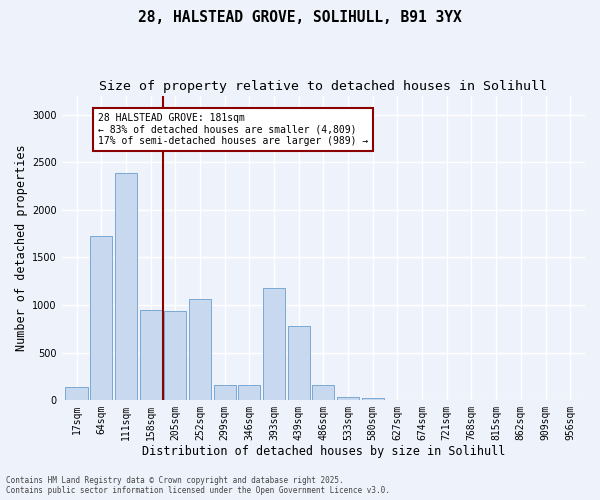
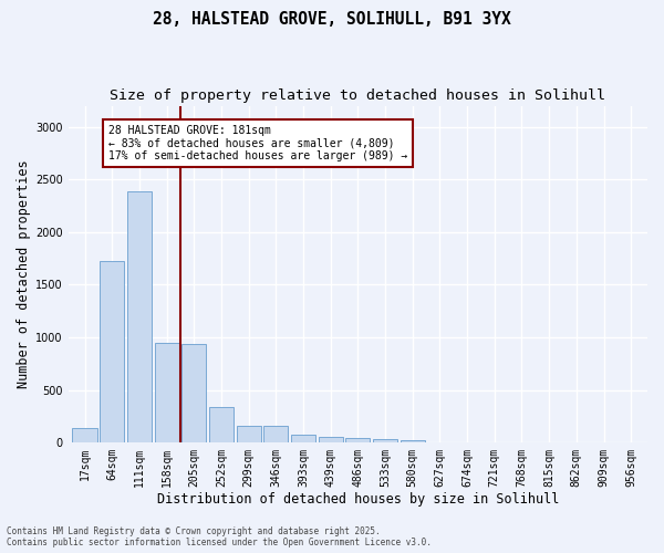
252sqm: 1060 -> 340
393sqm: 1180 -> 80
439sqm: 780 -> 50
486sqm: 160 -> 40
